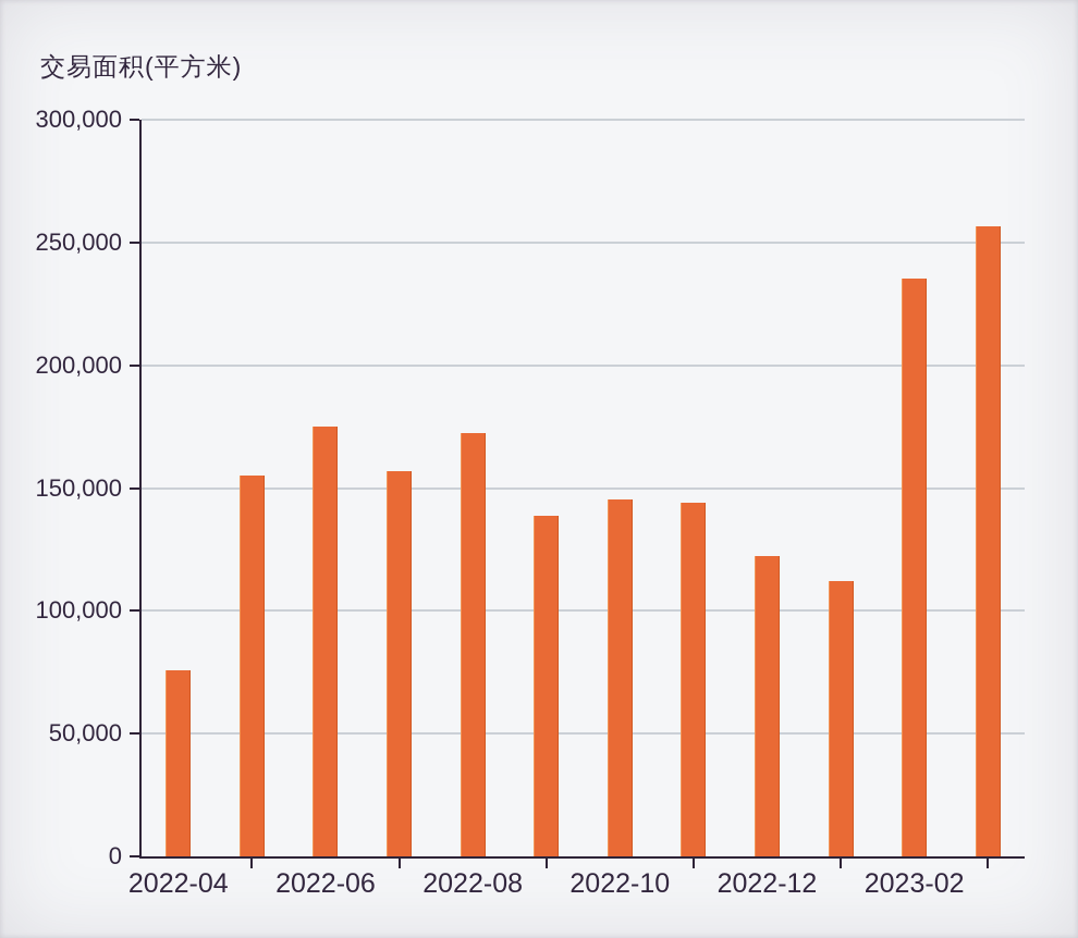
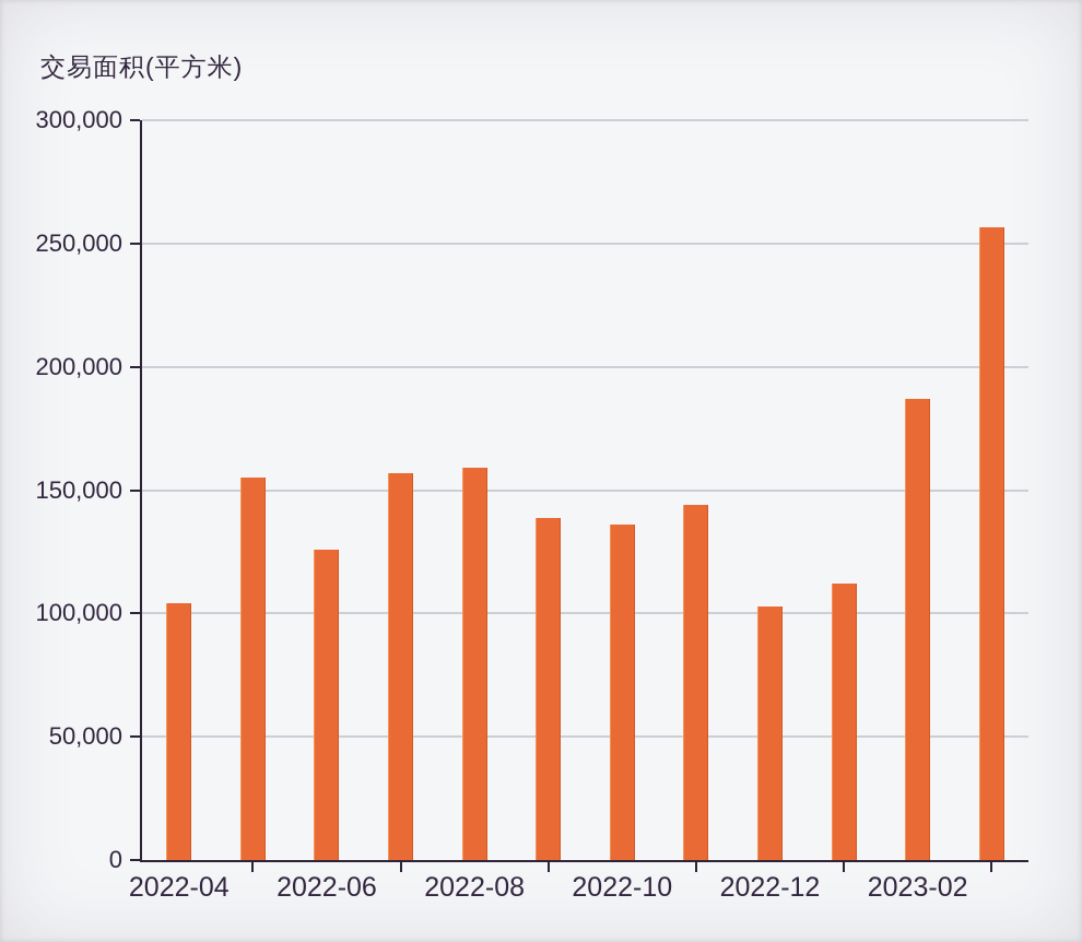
2022-04: 76000 -> 104000
2022-06: 175000 -> 126000
2022-08: 172000 -> 159000
2022-10: 146000 -> 136000
2022-12: 122000 -> 103000
2023-02: 236000 -> 187000
